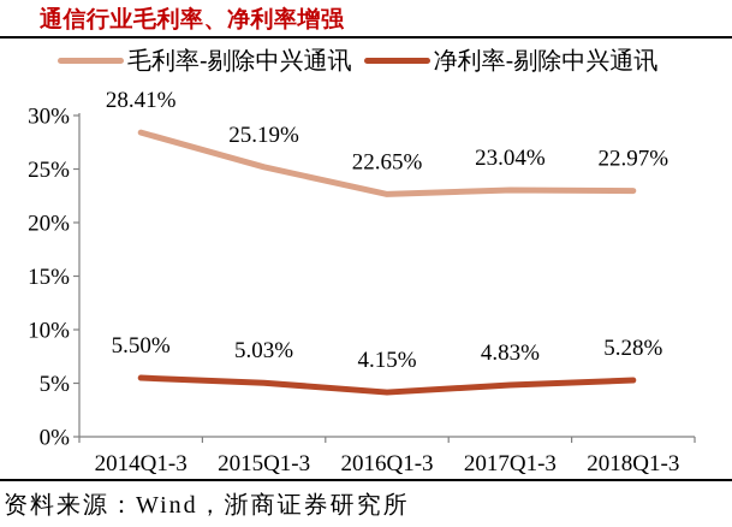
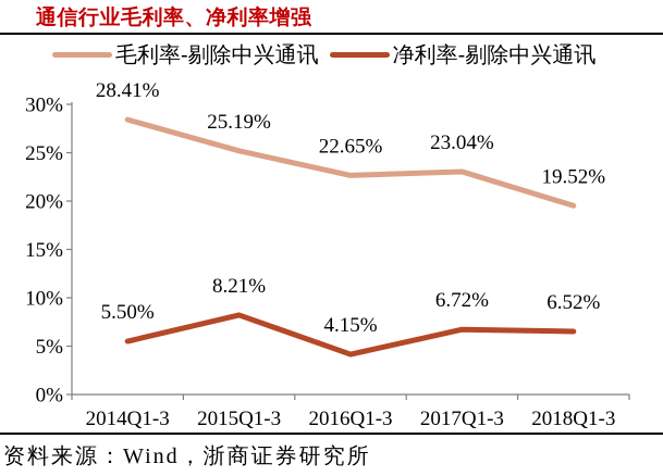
净利率-剔除中兴通讯/2015Q1-3: 5.03% -> 8.21%
净利率-剔除中兴通讯/2017Q1-3: 4.83% -> 6.72%
毛利率-剔除中兴通讯/2018Q1-3: 22.97% -> 19.52%
净利率-剔除中兴通讯/2018Q1-3: 5.28% -> 6.52%
